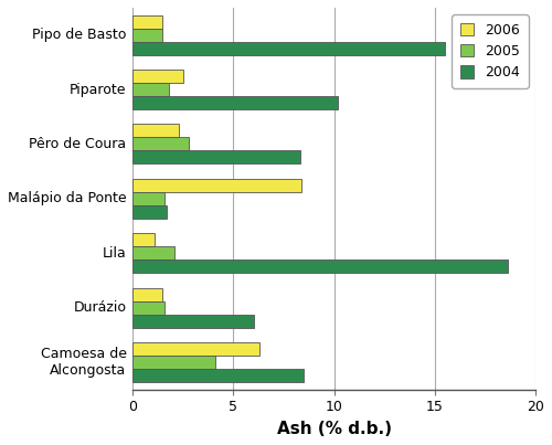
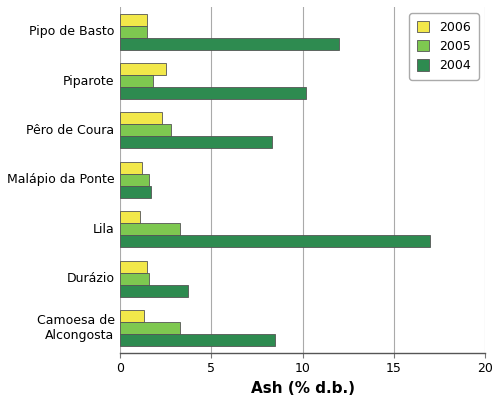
2004/Pipo de Basto: 15.5 -> 12.0
2006/Malápio da Ponte: 8.4 -> 1.2
2005/Lila: 2.1 -> 3.3
2004/Lila: 18.6 -> 17.0
2004/Durázio: 6.0 -> 3.7
2006/Camoesa de Alcongosta: 6.3 -> 1.3
2005/Camoesa de Alcongosta: 4.1 -> 3.3
